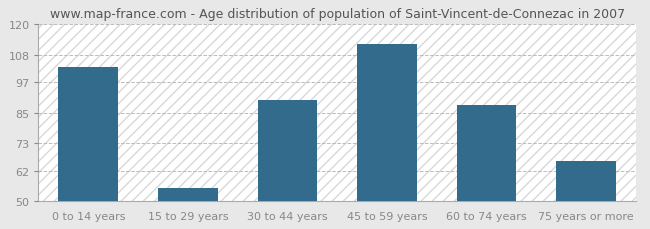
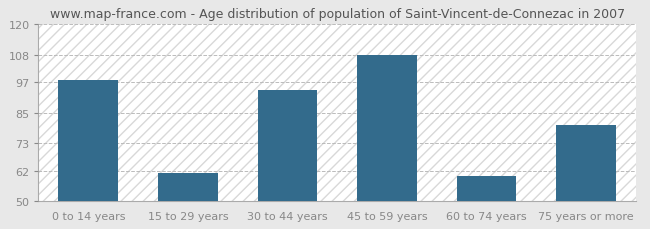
0 to 14 years: 103 -> 98
15 to 29 years: 55 -> 61
30 to 44 years: 90 -> 94
45 to 59 years: 112 -> 108
60 to 74 years: 88 -> 60
75 years or more: 66 -> 80
